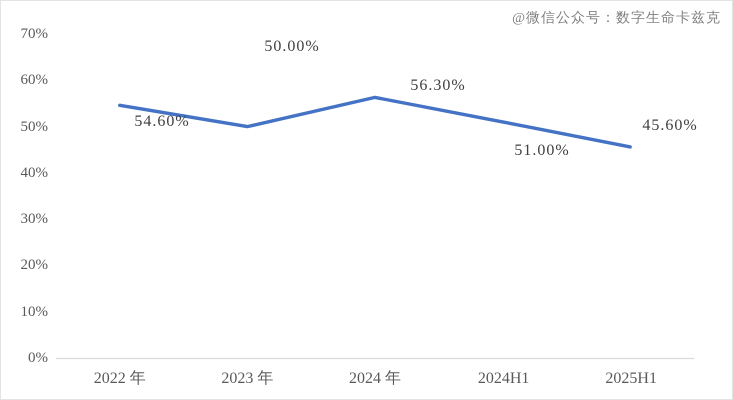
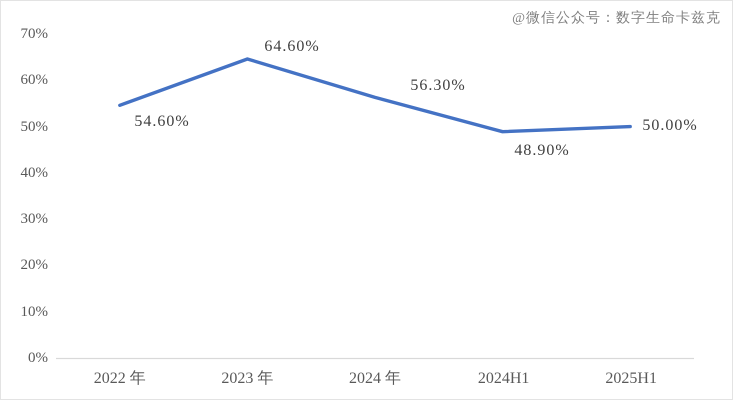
2023 年: 50.00% -> 64.60%
2024H1: 51.00% -> 48.90%
2025H1: 45.60% -> 50.00%
